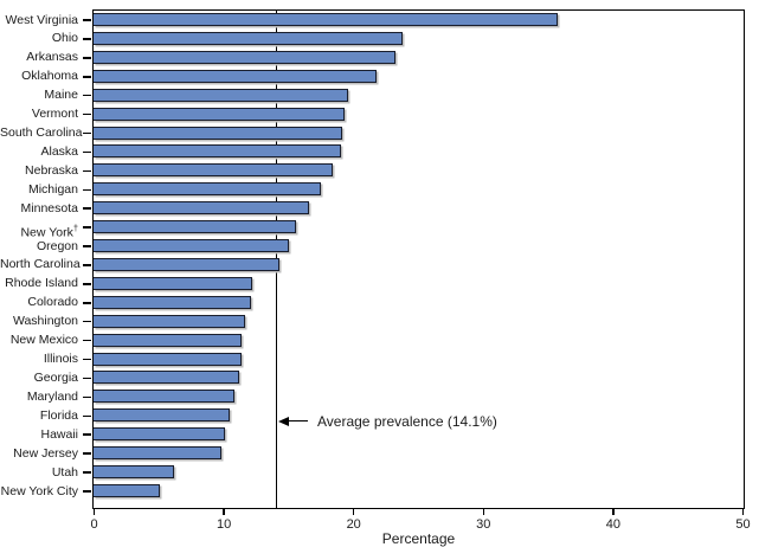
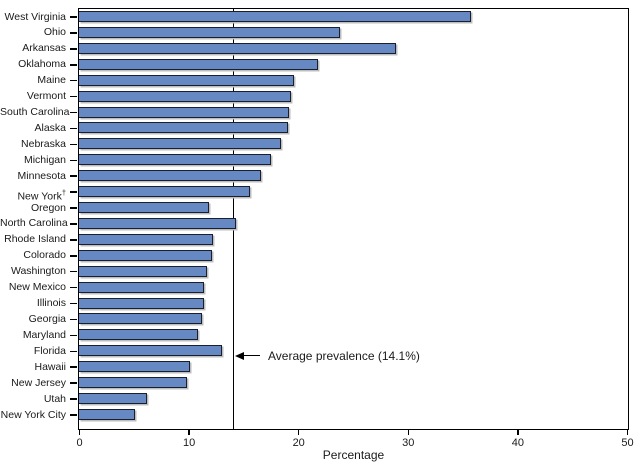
Arkansas: 23.2 -> 28.9
Oregon: 15.0 -> 11.8
Florida: 10.5 -> 13.0
